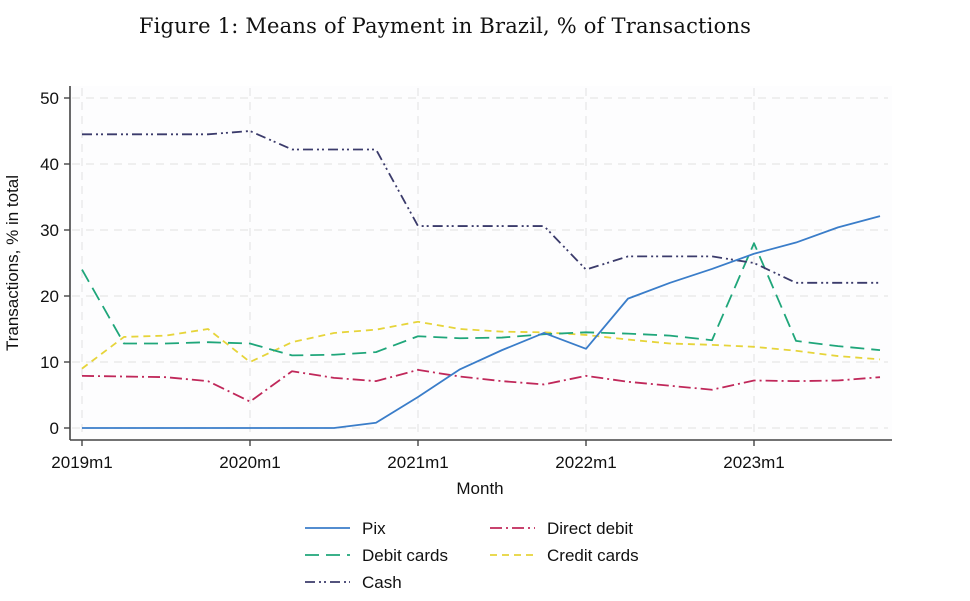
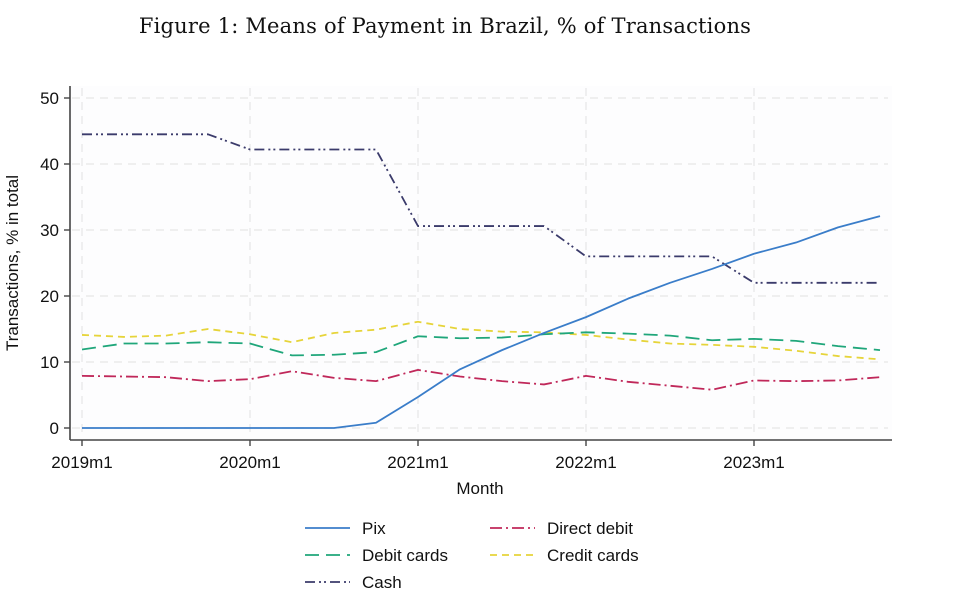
Debit cards/2019m1: 24 -> 12
Credit cards/2019m1: 9 -> 14
Direct debit/2020m1: 4 -> 7
Credit cards/2020m1: 10 -> 14
Cash/2020m1: 45 -> 42
Pix/2022m1: 12 -> 17
Cash/2022m1: 24 -> 26
Debit cards/2023m1: 28 -> 14
Cash/2023m1: 25 -> 22
